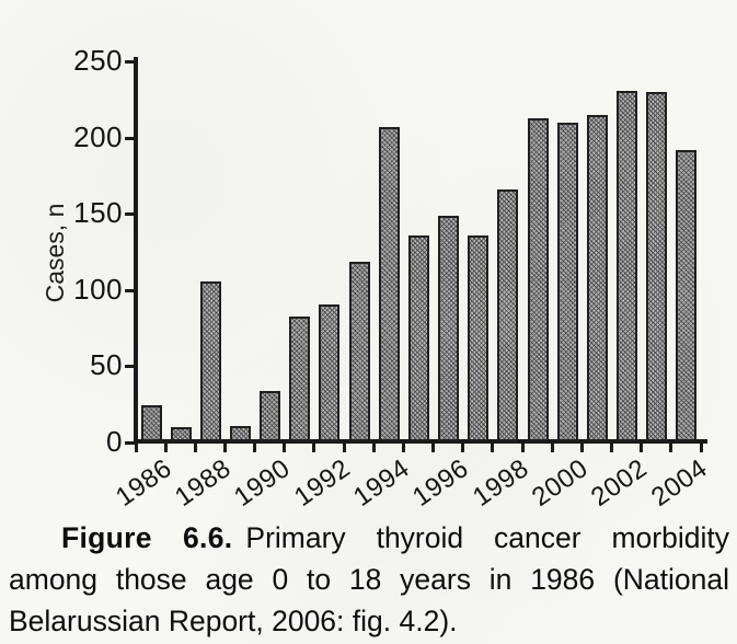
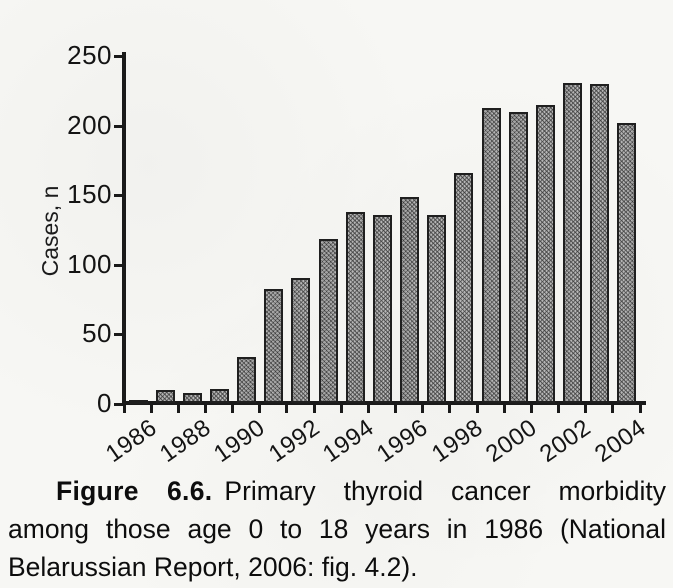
1986: 24 -> 2
1988: 105 -> 7
1994: 206 -> 137
2004: 191 -> 201
